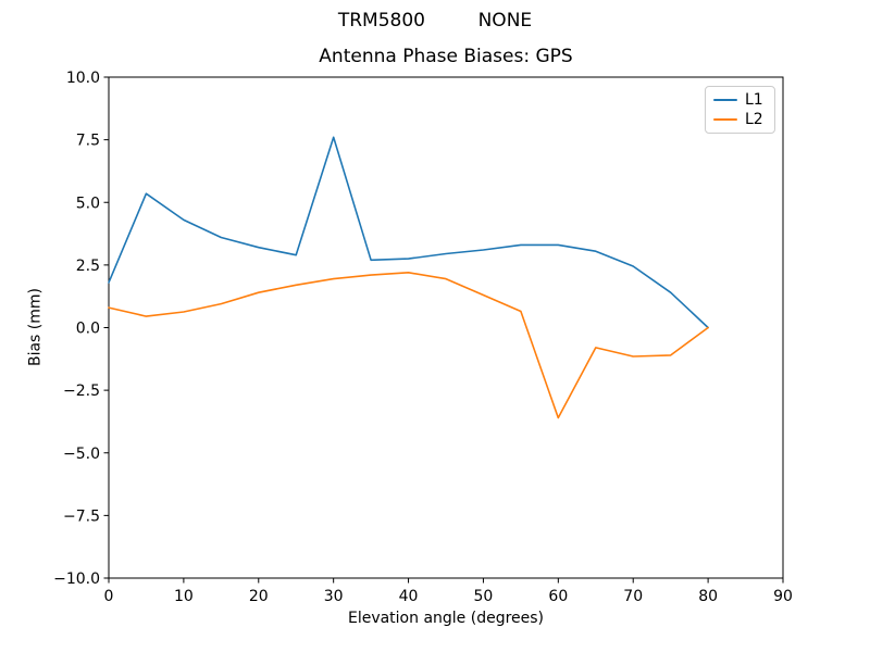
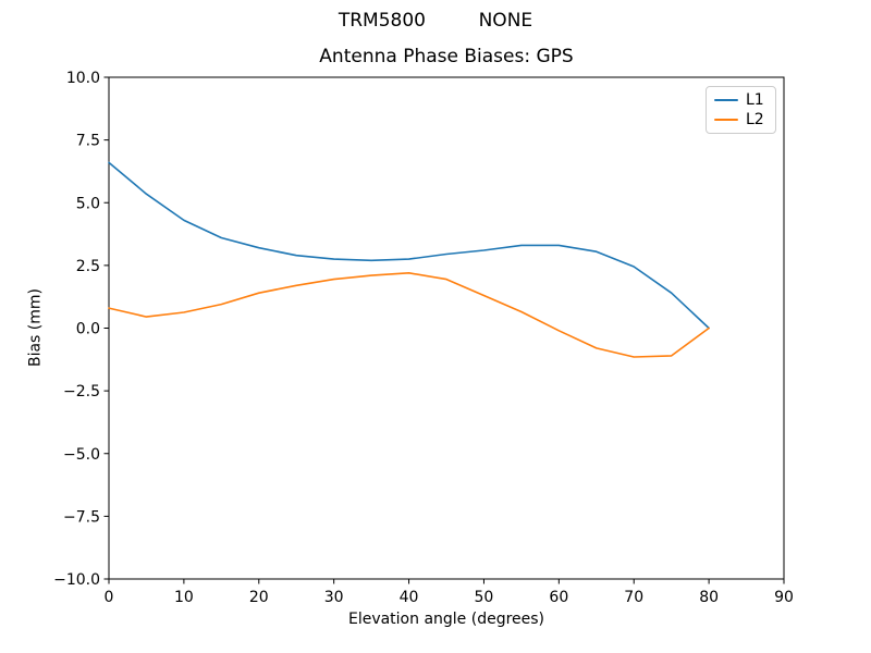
L1/0: 1.8 -> 6.6
L1/30: 7.6 -> 2.8
L2/60: -3.6 -> -0.1
